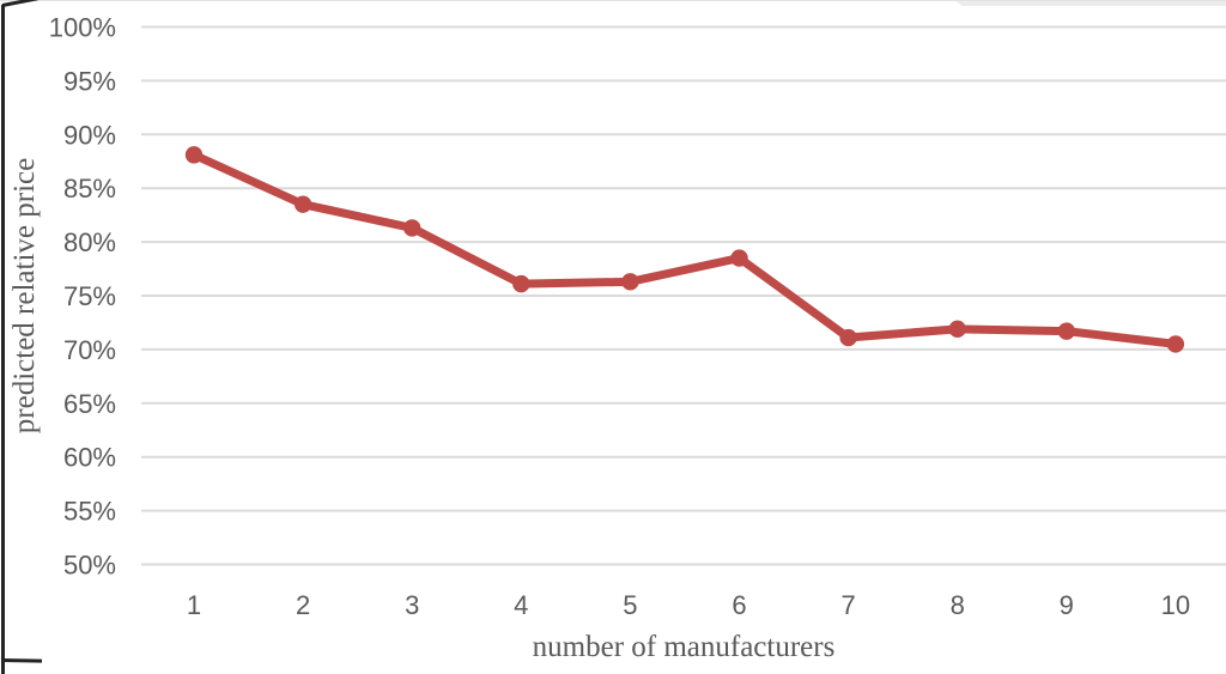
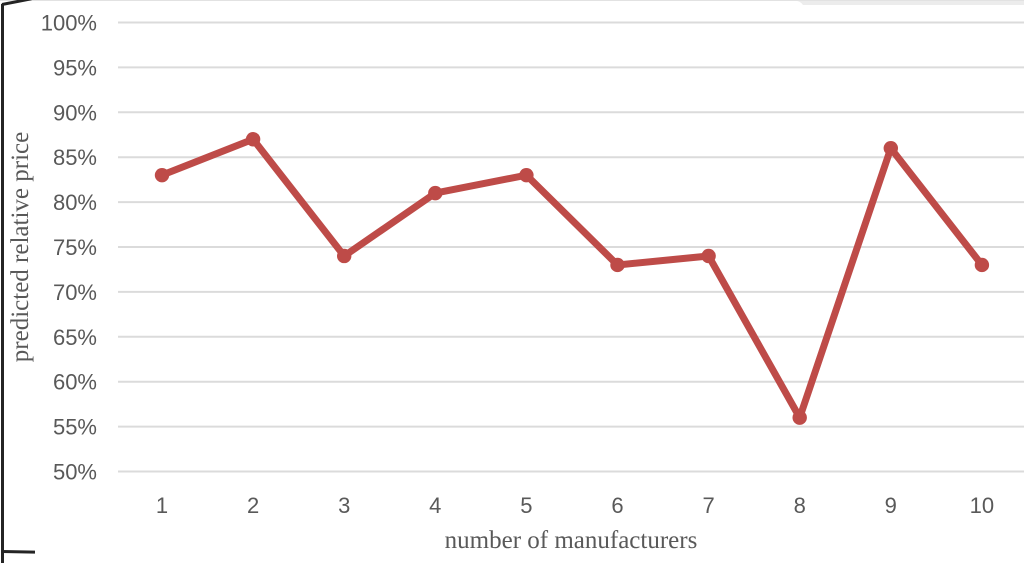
1: 88% -> 83%
2: 84% -> 87%
3: 81% -> 74%
4: 76% -> 81%
5: 76% -> 83%
6: 78% -> 73%
7: 71% -> 74%
8: 72% -> 56%
9: 72% -> 86%
10: 70% -> 73%
